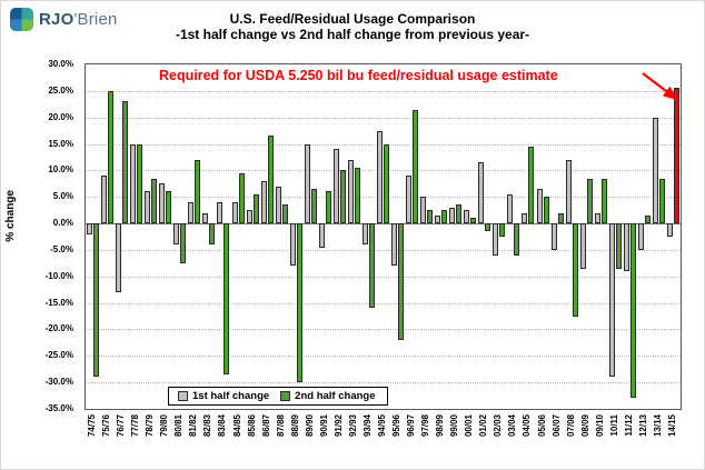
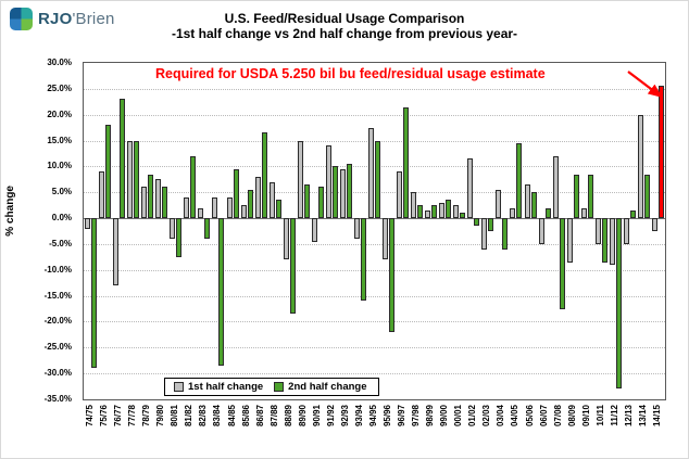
2nd half change/75/76: 25% -> 18%
2nd half change/88/89: -30% -> -18%
1st half change/92/93: 12% -> 10%
1st half change/10/11: -29% -> -5%
